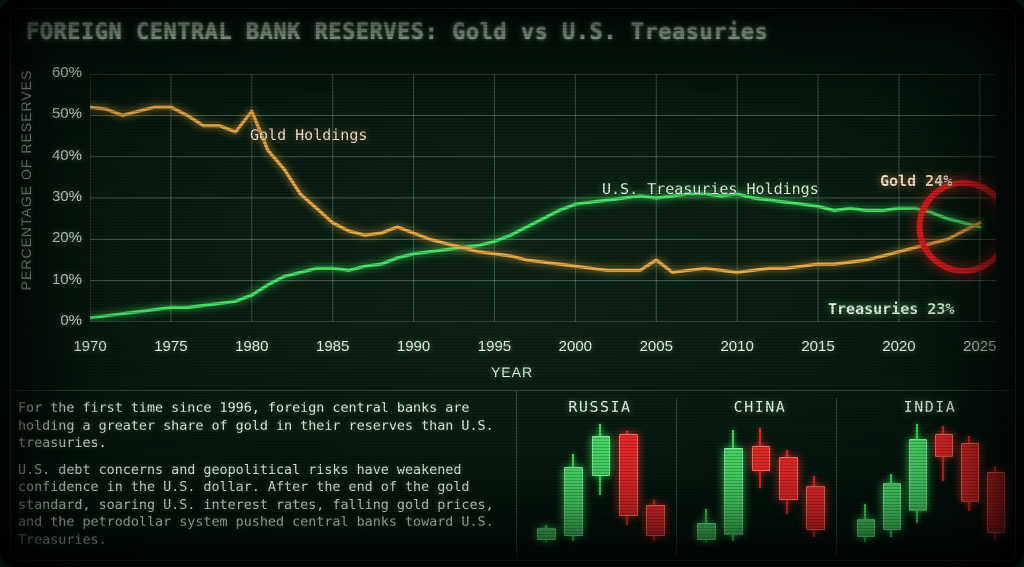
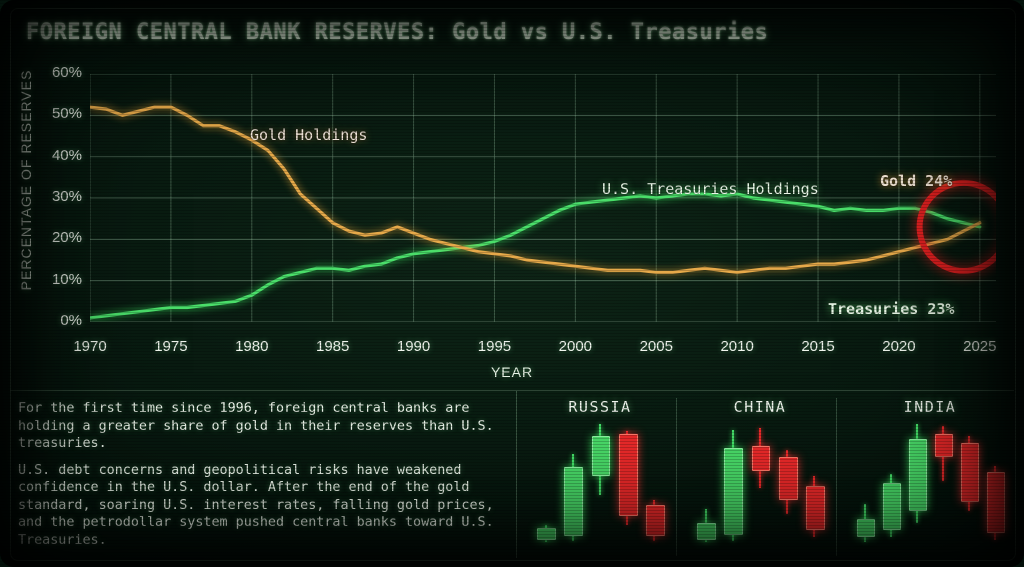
Gold Holdings/1980: 51% -> 44%
Gold Holdings/2005: 15% -> 12%
